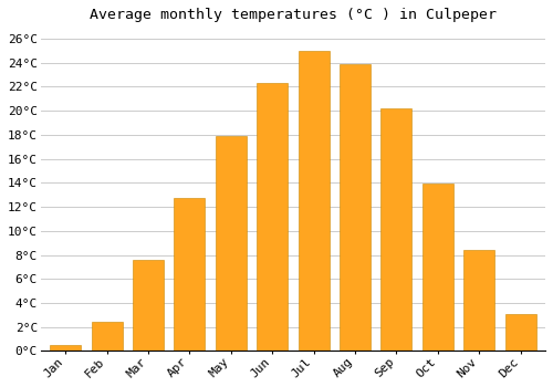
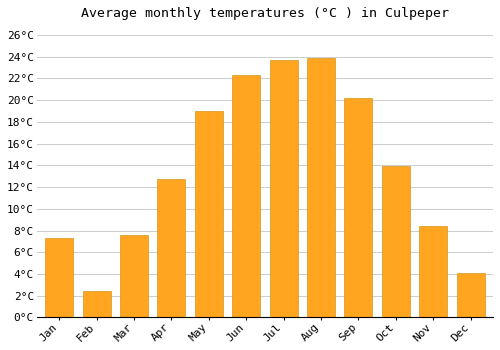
Jan: 0.5°C -> 7.3°C
May: 17.9°C -> 19.0°C
Jul: 25.0°C -> 23.7°C
Dec: 3.1°C -> 4.1°C
